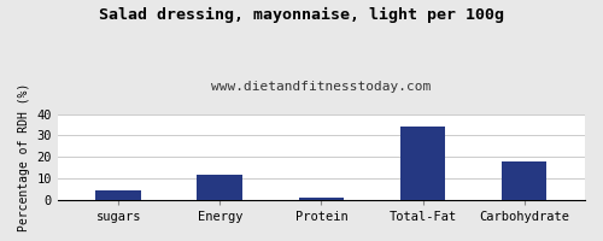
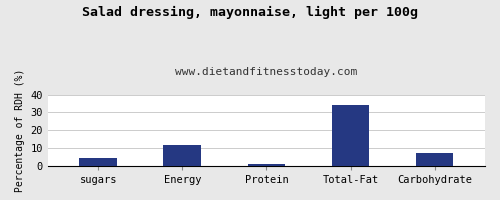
Carbohydrate: 18 -> 7
